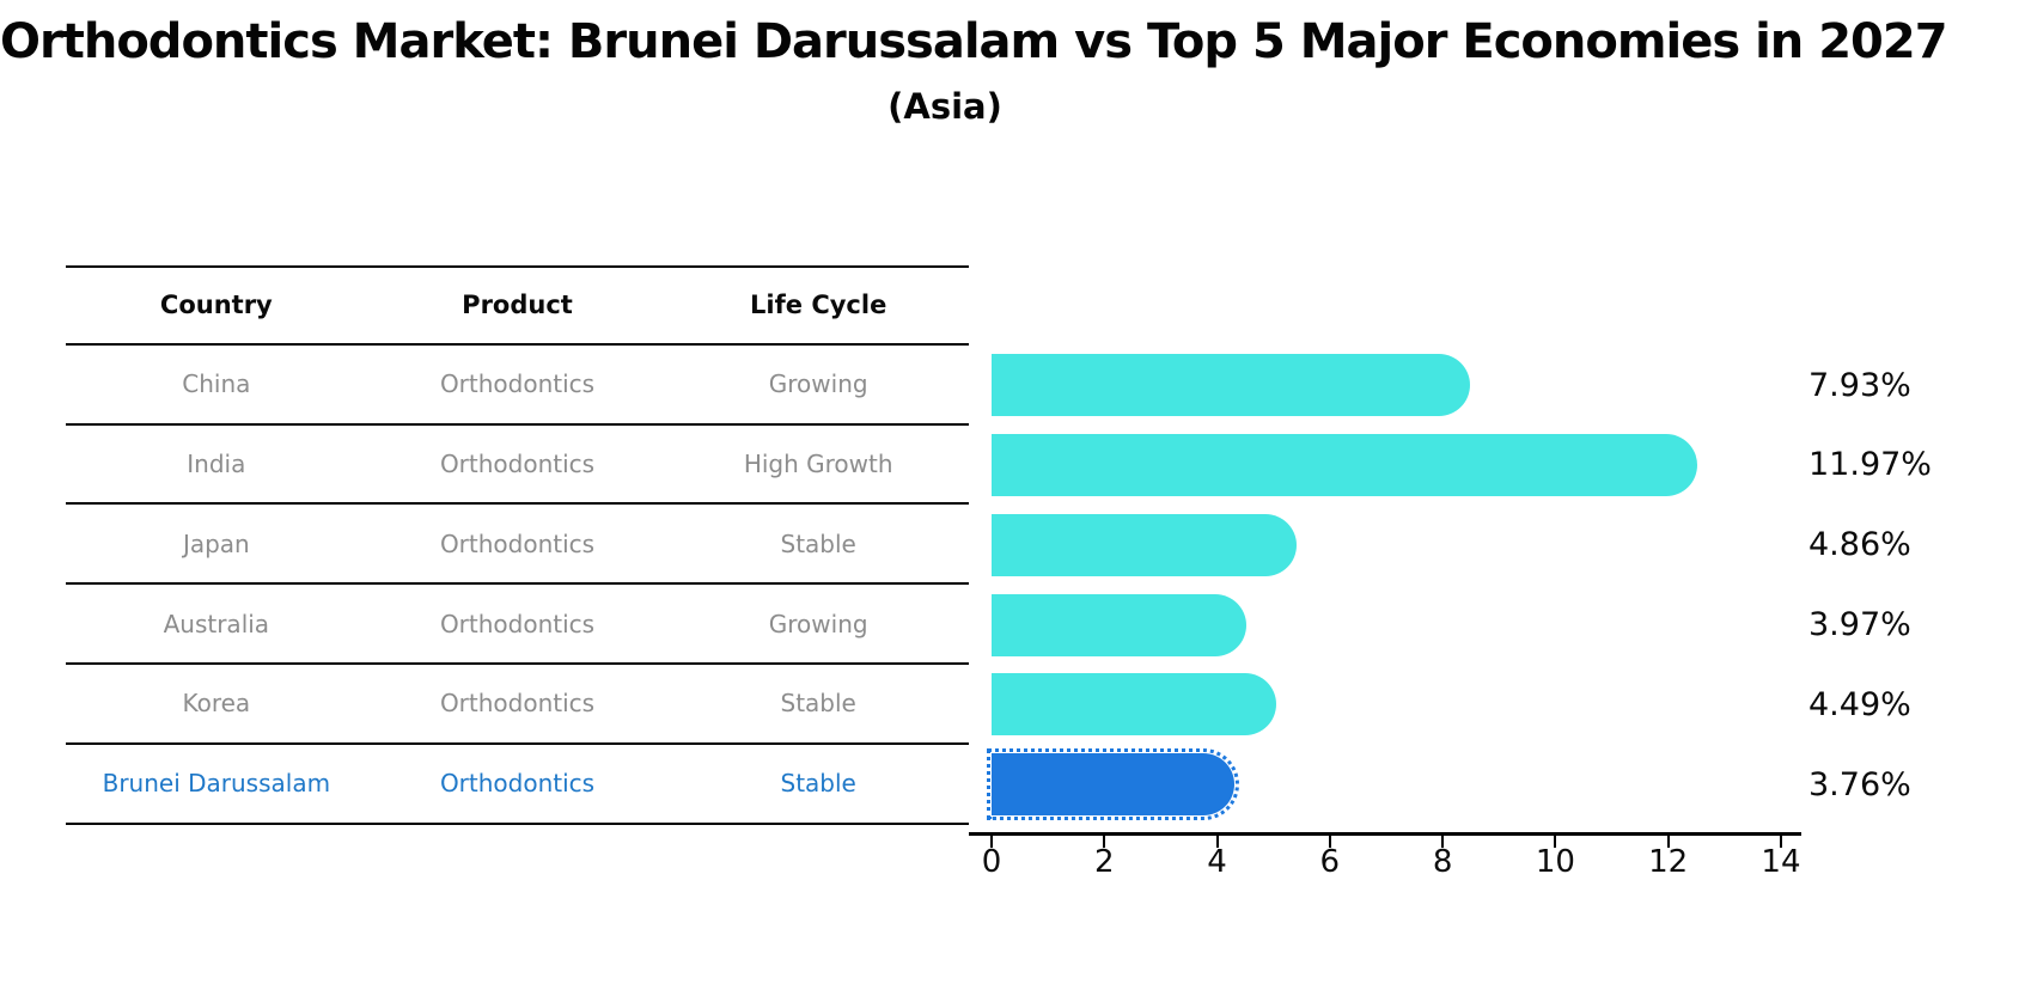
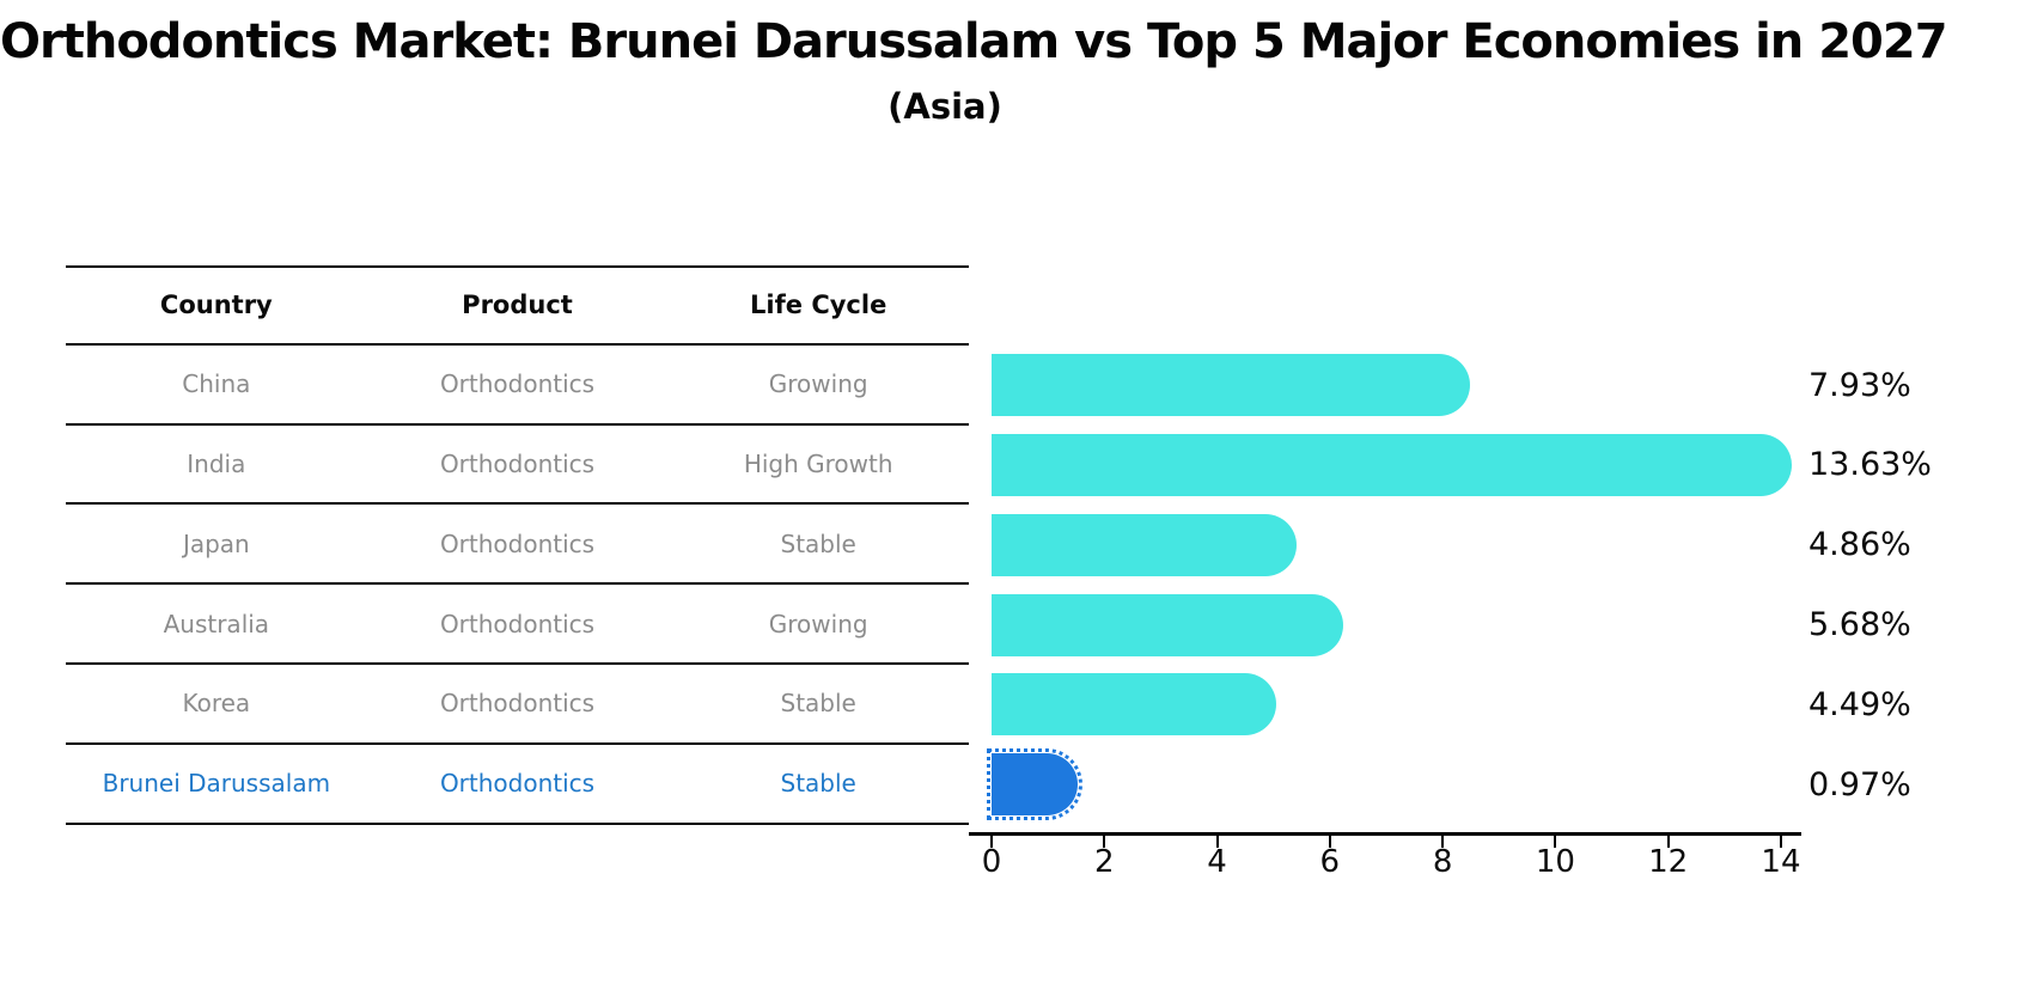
India: 11.97% -> 13.63%
Australia: 3.97% -> 5.68%
Brunei Darussalam: 3.76% -> 0.97%
